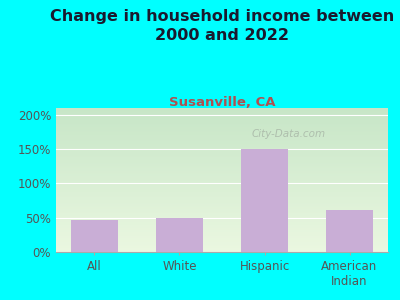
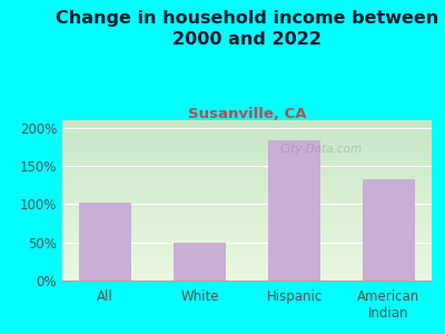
All: 47% -> 102%
Hispanic: 150% -> 184%
American Indian: 61% -> 132%
